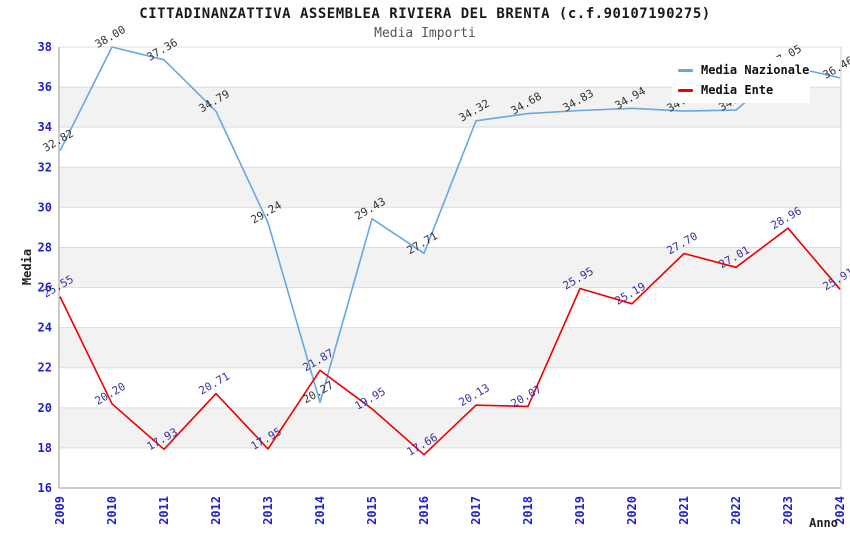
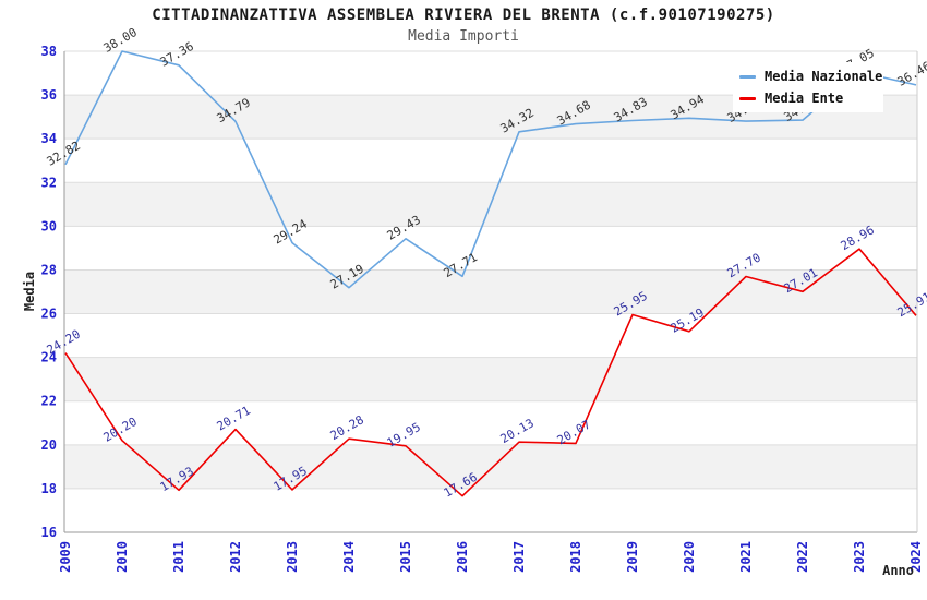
Media Ente/2009: 25.55 -> 24.20
Media Nazionale/2014: 20.27 -> 27.19
Media Ente/2014: 21.87 -> 20.28
